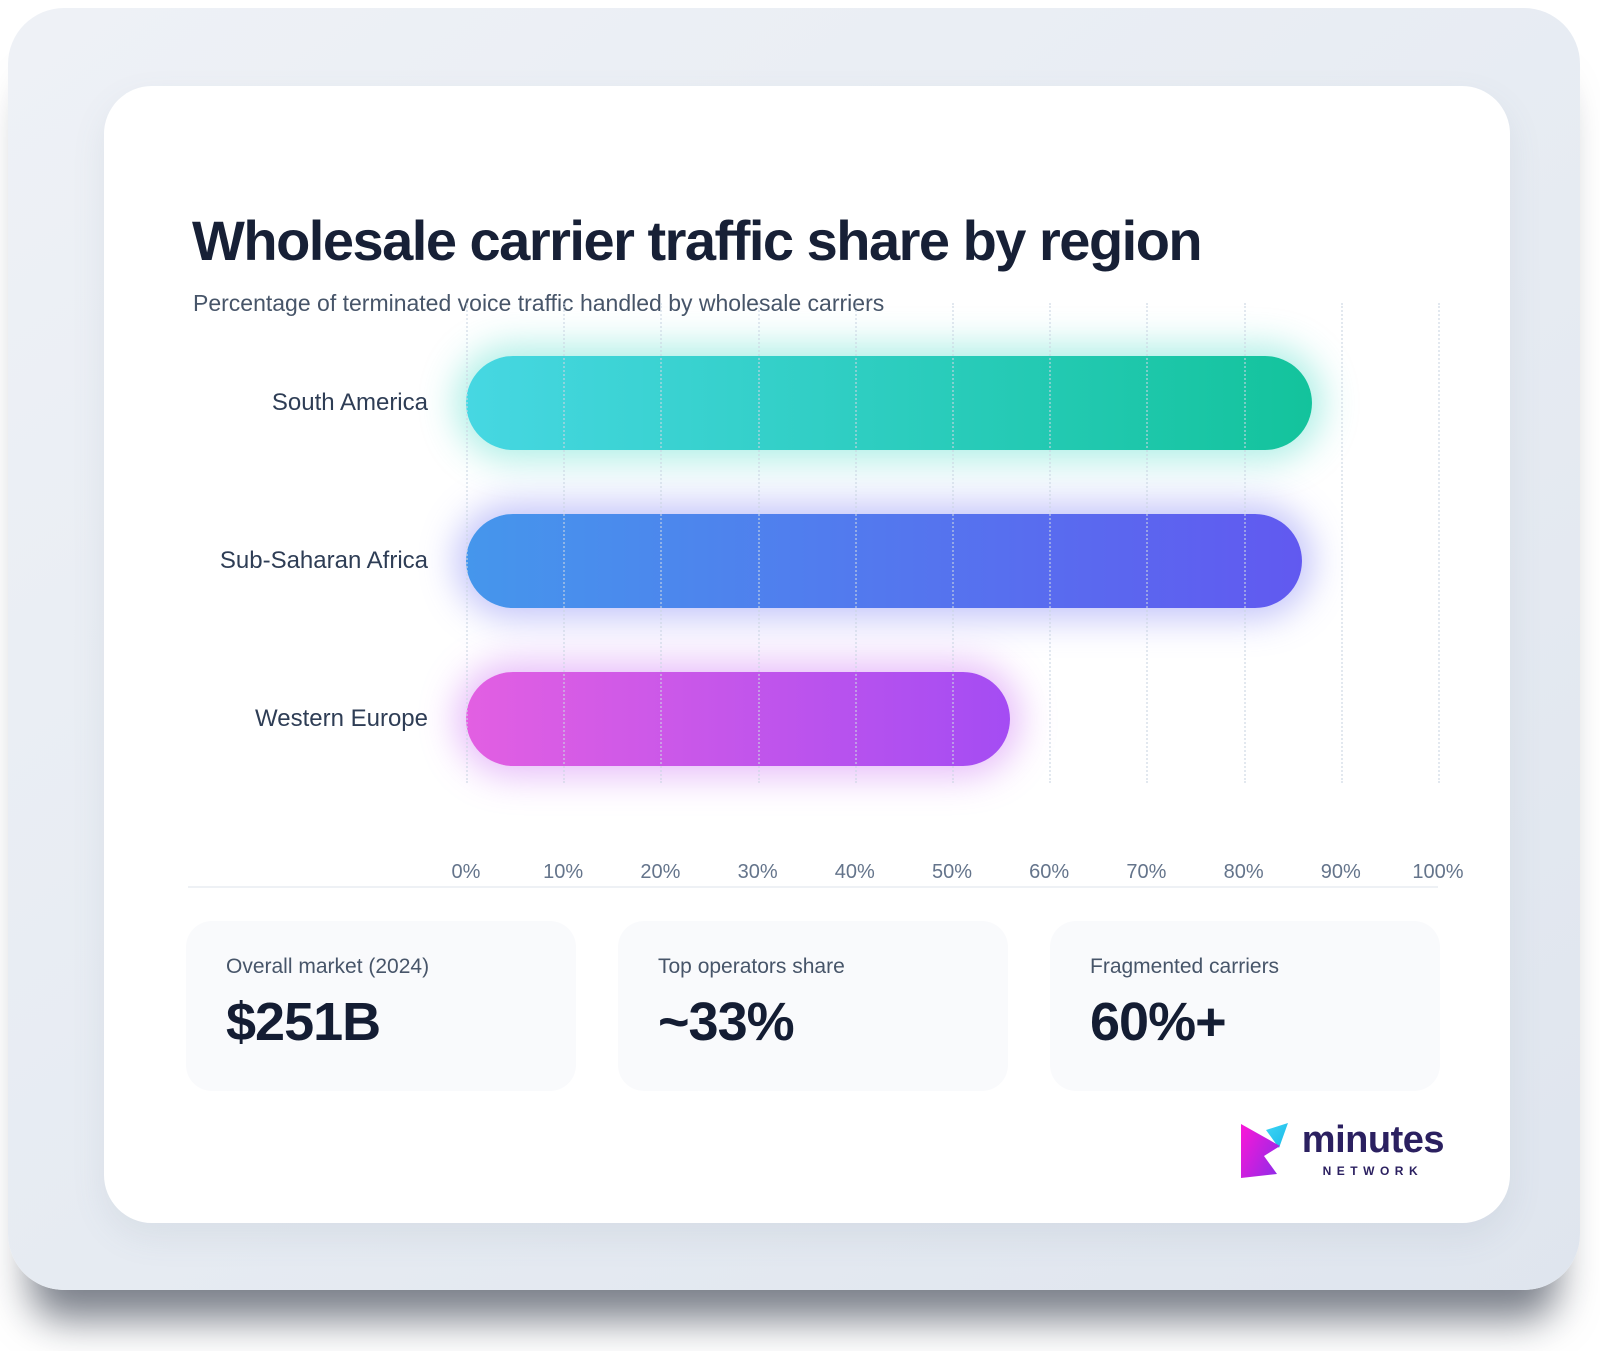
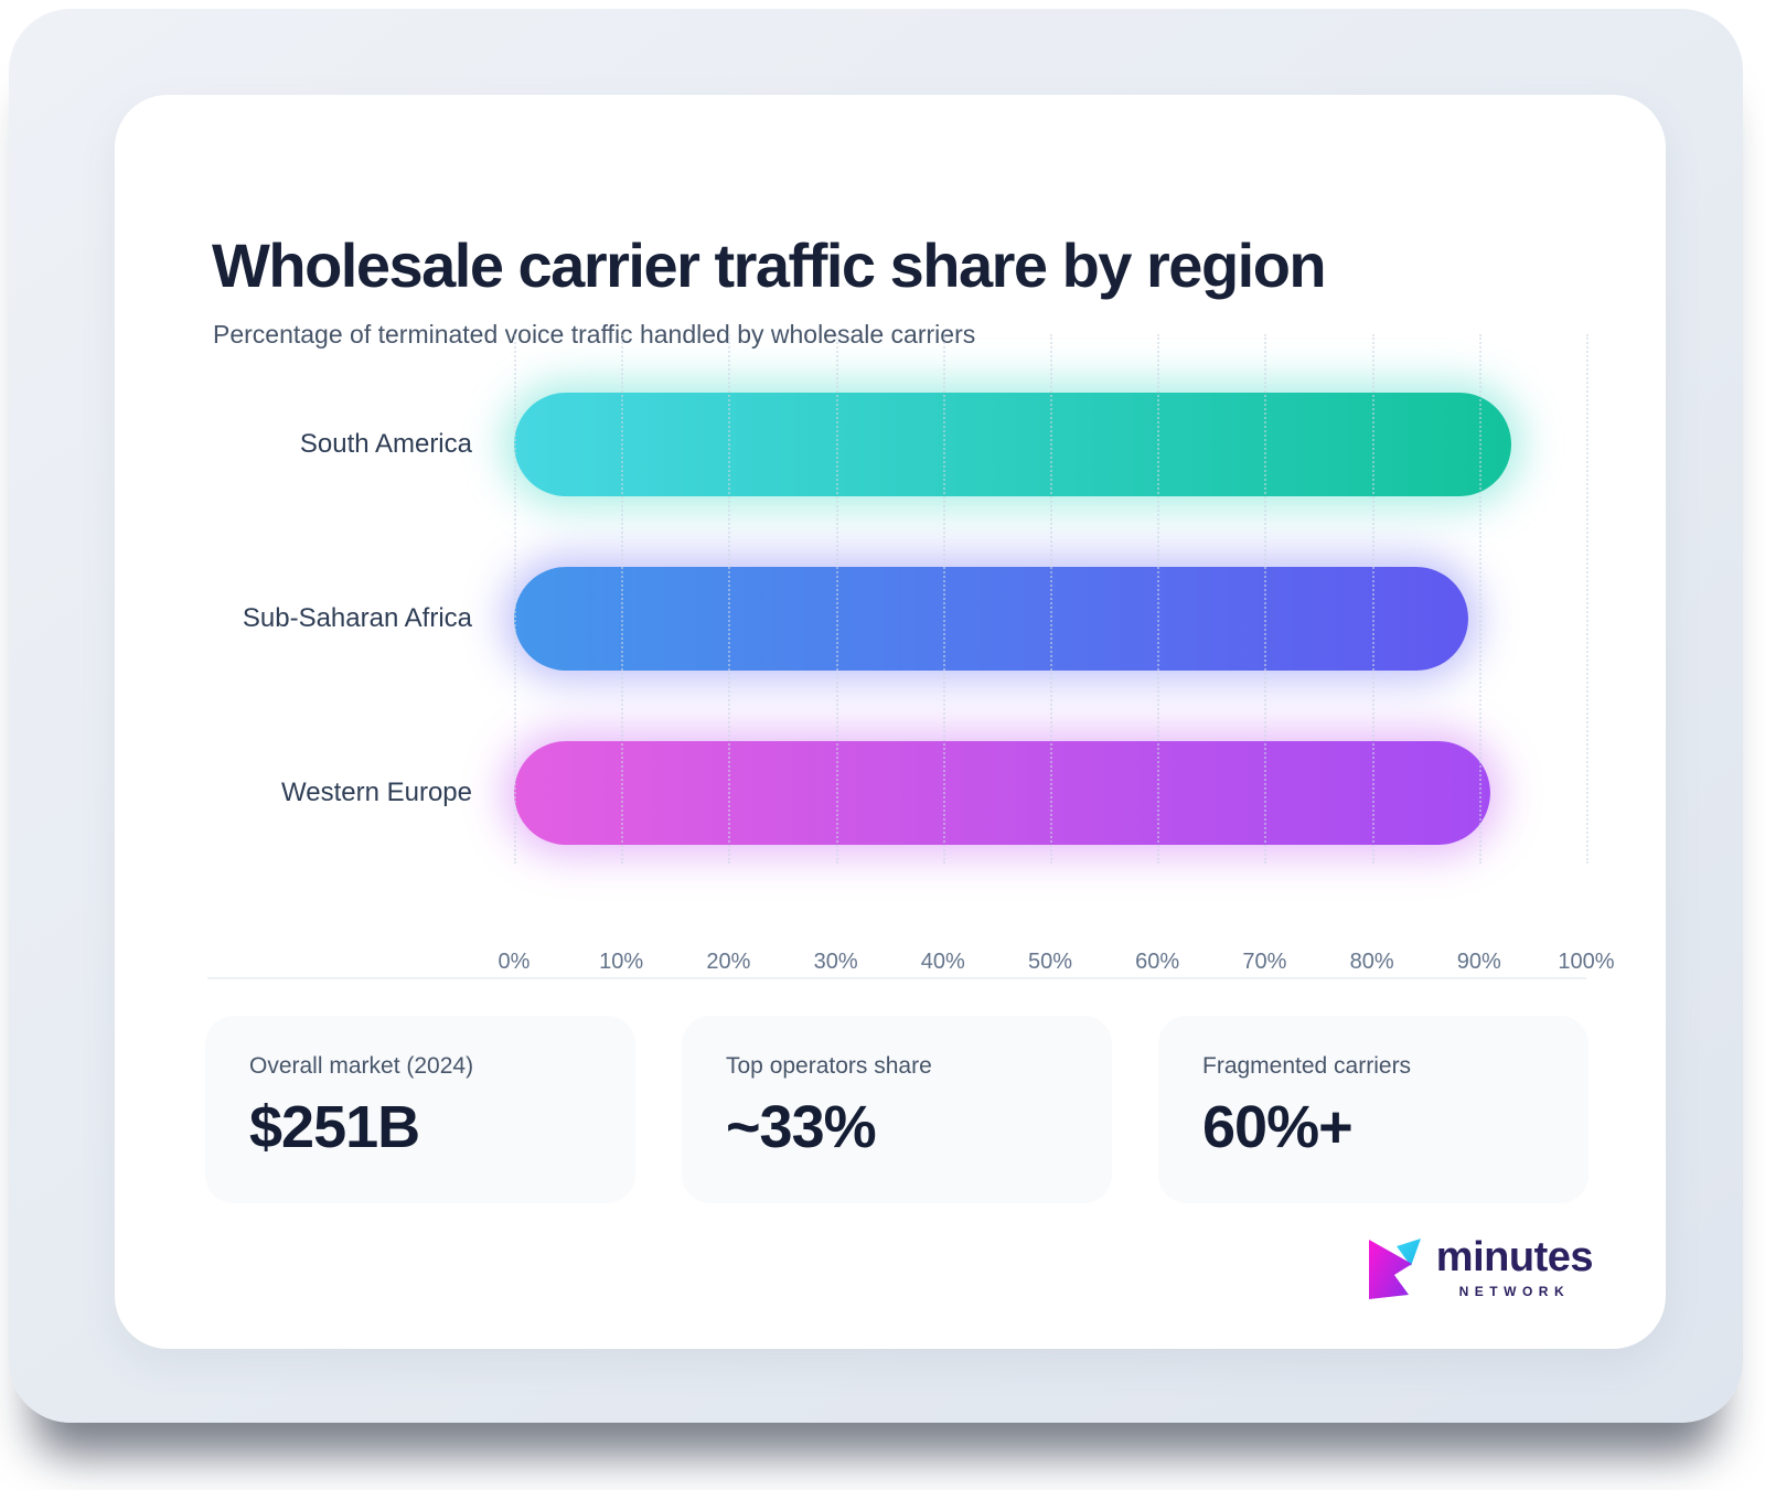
South America: 87% -> 93%
Sub-Saharan Africa: 86% -> 89%
Western Europe: 56% -> 91%
